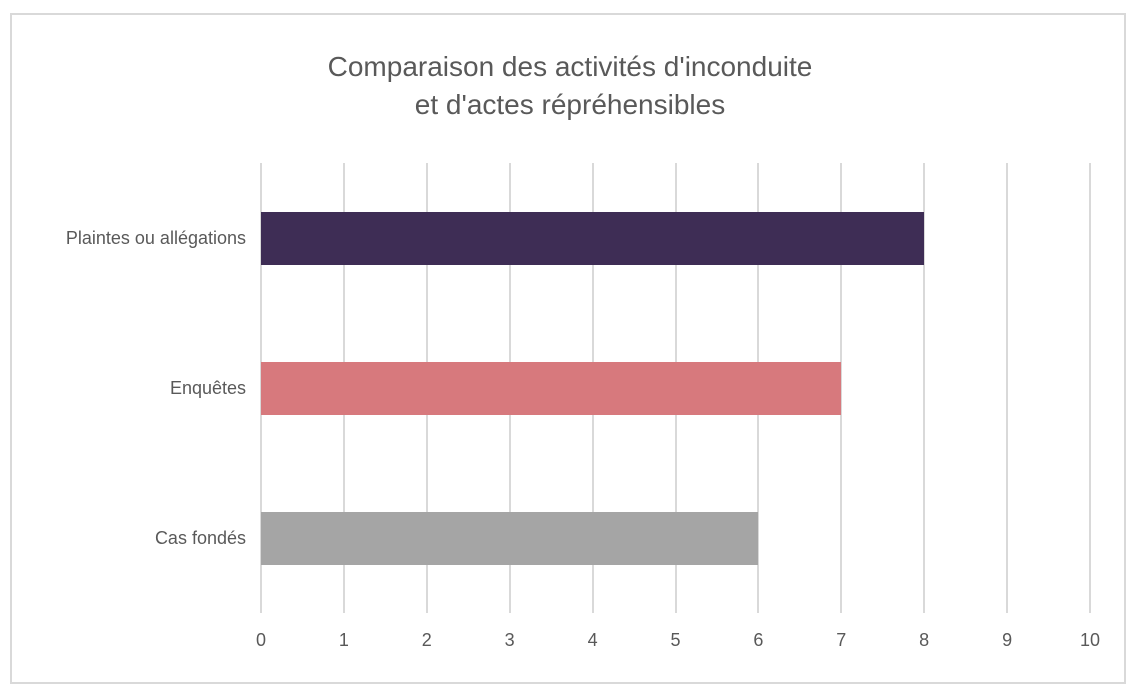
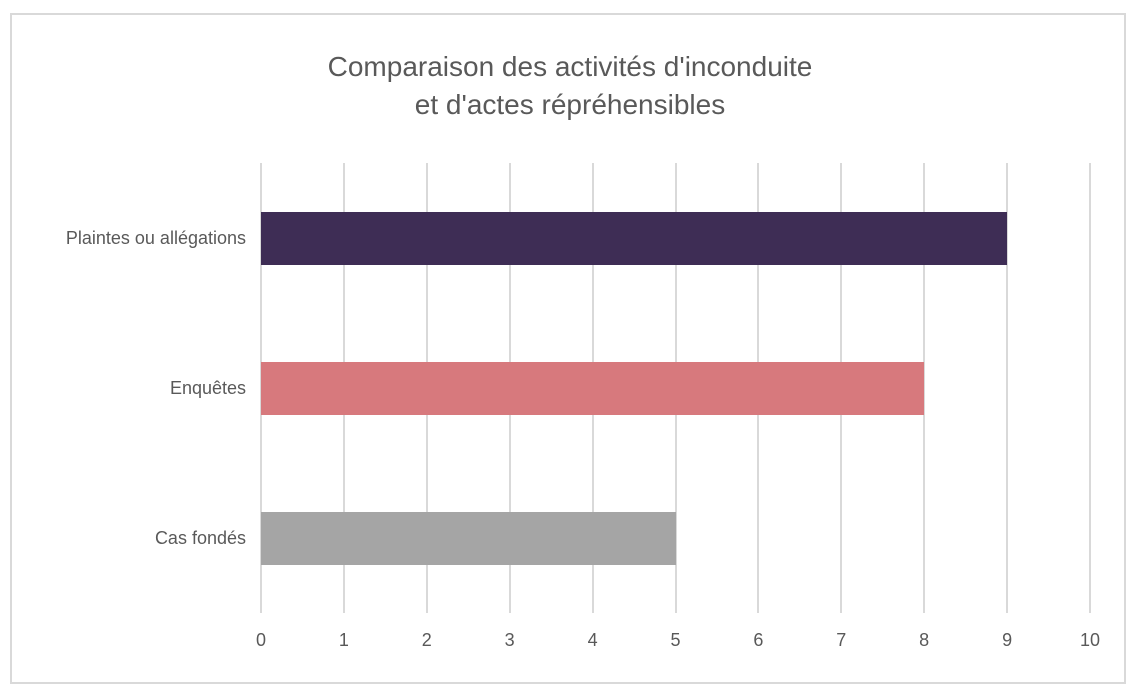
Plaintes ou allégations: 8 -> 9
Enquêtes: 7 -> 8
Cas fondés: 6 -> 5
